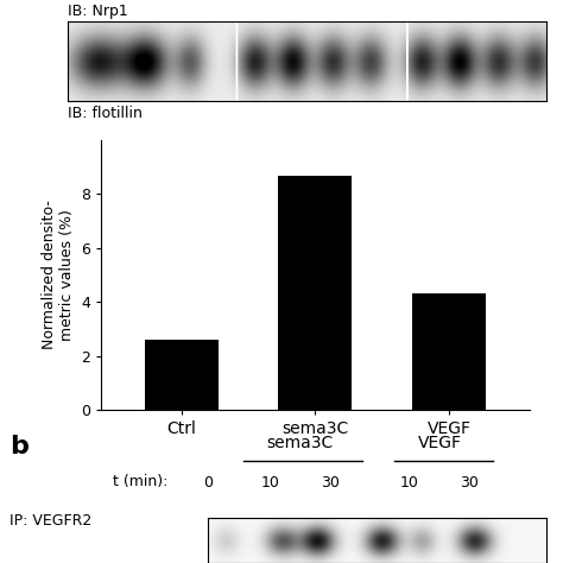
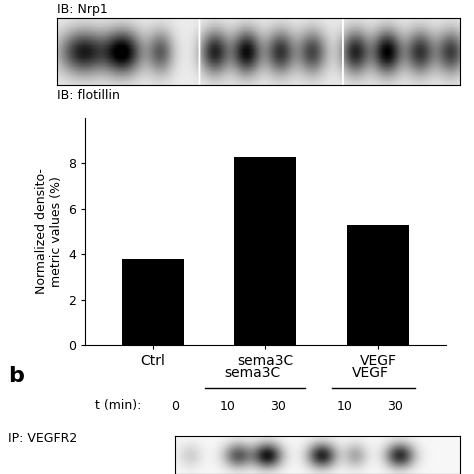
Ctrl: 2.6 -> 3.8
sema3C: 8.7 -> 8.3
VEGF: 4.3 -> 5.3
